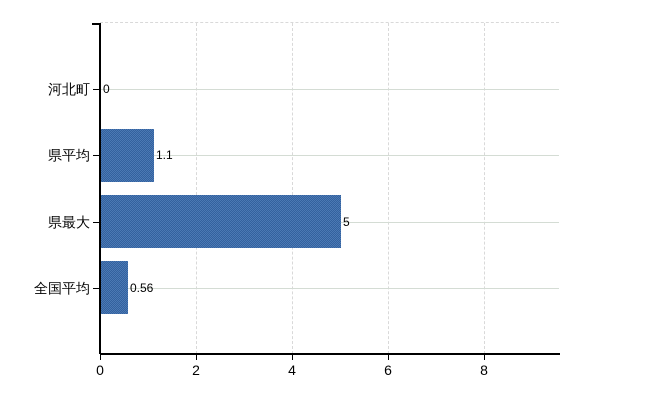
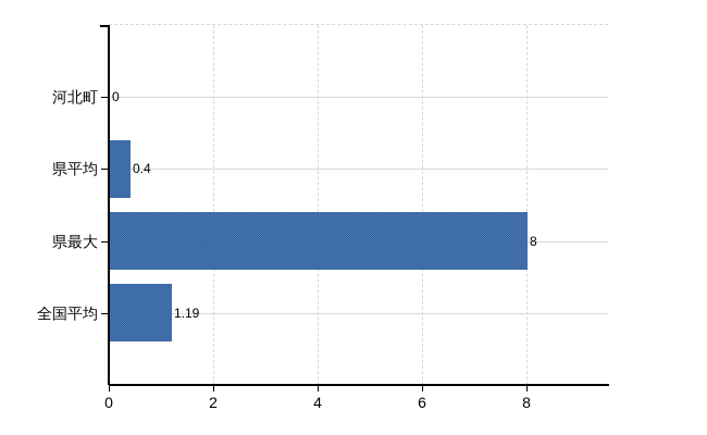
県平均: 1.1 -> 0.4
県最大: 5 -> 8
全国平均: 0.56 -> 1.19
